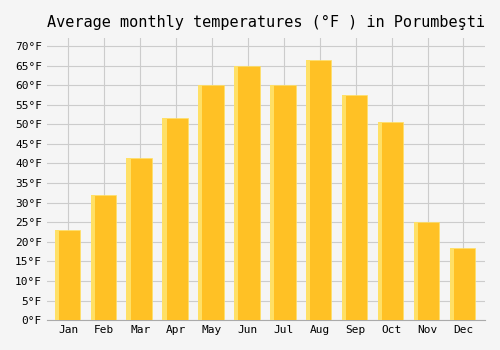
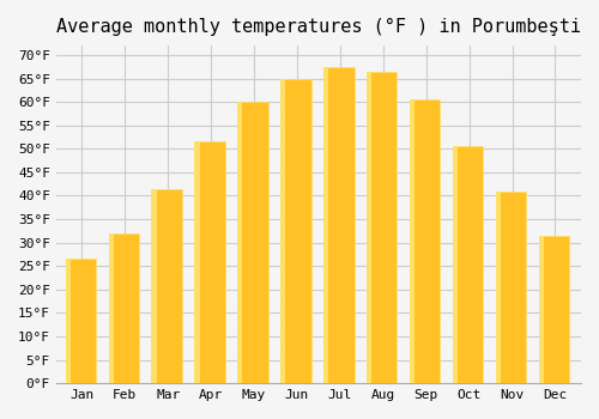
Jan: 23.0°F -> 26.5°F
Jul: 60.0°F -> 67.5°F
Sep: 57.5°F -> 60.5°F
Nov: 25.0°F -> 41.0°F
Dec: 18.5°F -> 31.5°F
